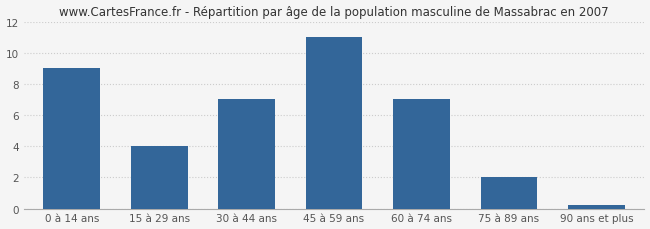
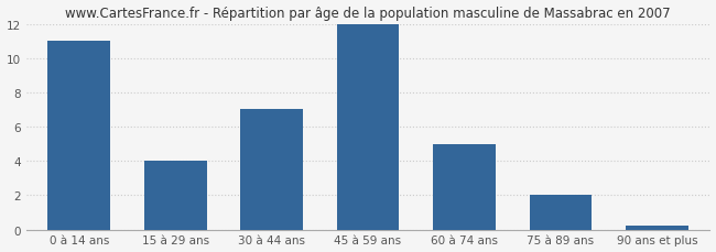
0 à 14 ans: 9.0 -> 11.0
45 à 59 ans: 11.0 -> 12.0
60 à 74 ans: 7.0 -> 5.0
